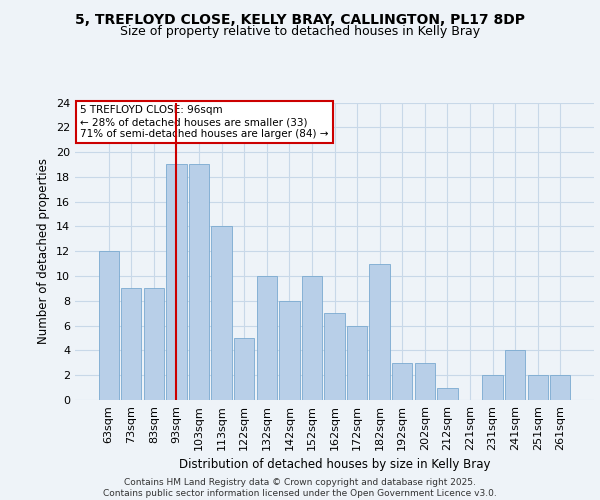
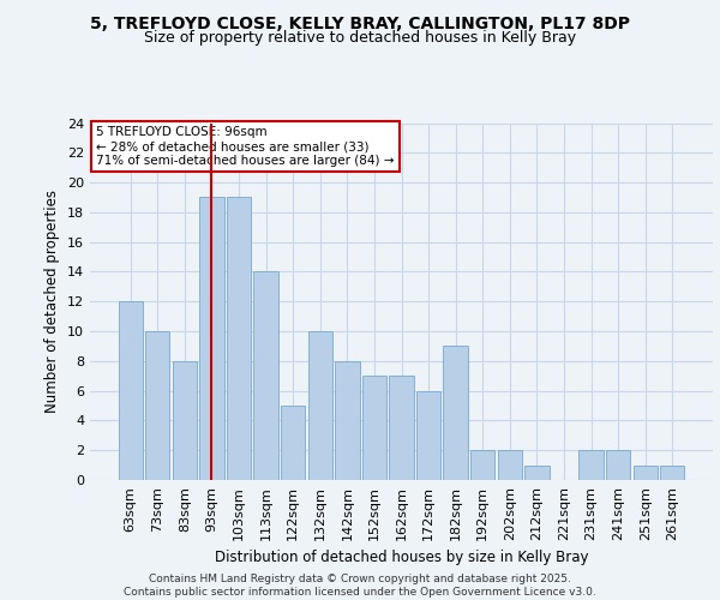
73sqm: 9 -> 10
83sqm: 9 -> 8
152sqm: 10 -> 7
182sqm: 11 -> 9
192sqm: 3 -> 2
202sqm: 3 -> 2
241sqm: 4 -> 2
251sqm: 2 -> 1
261sqm: 2 -> 1
